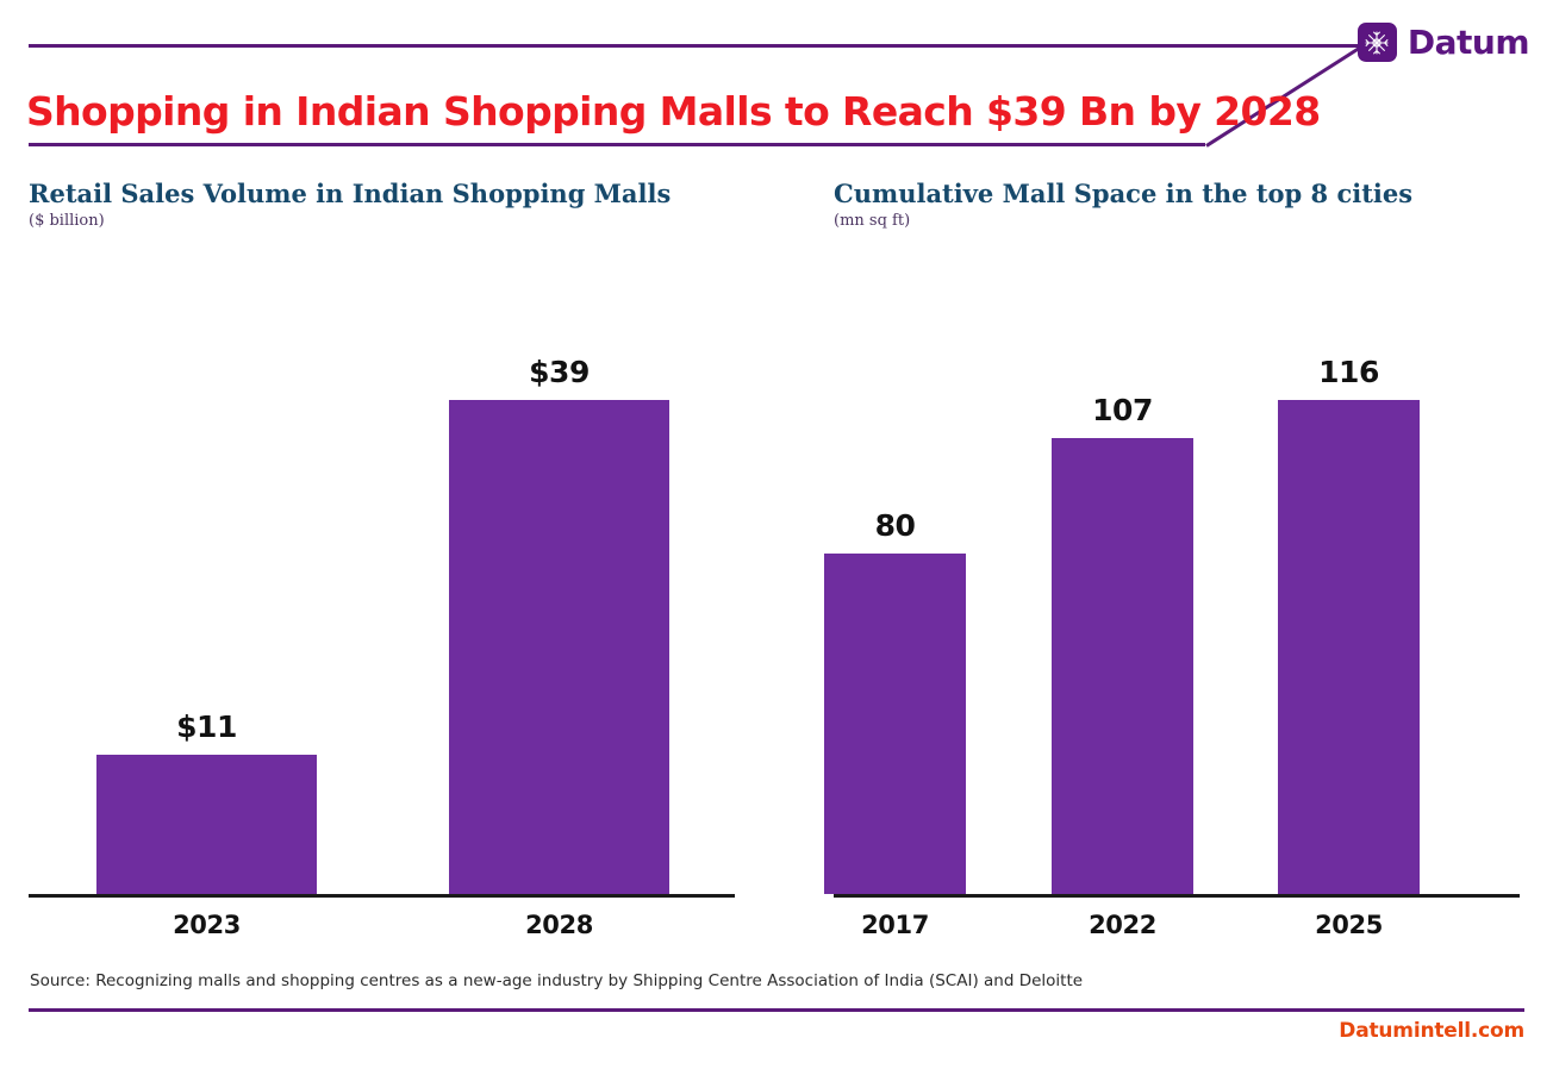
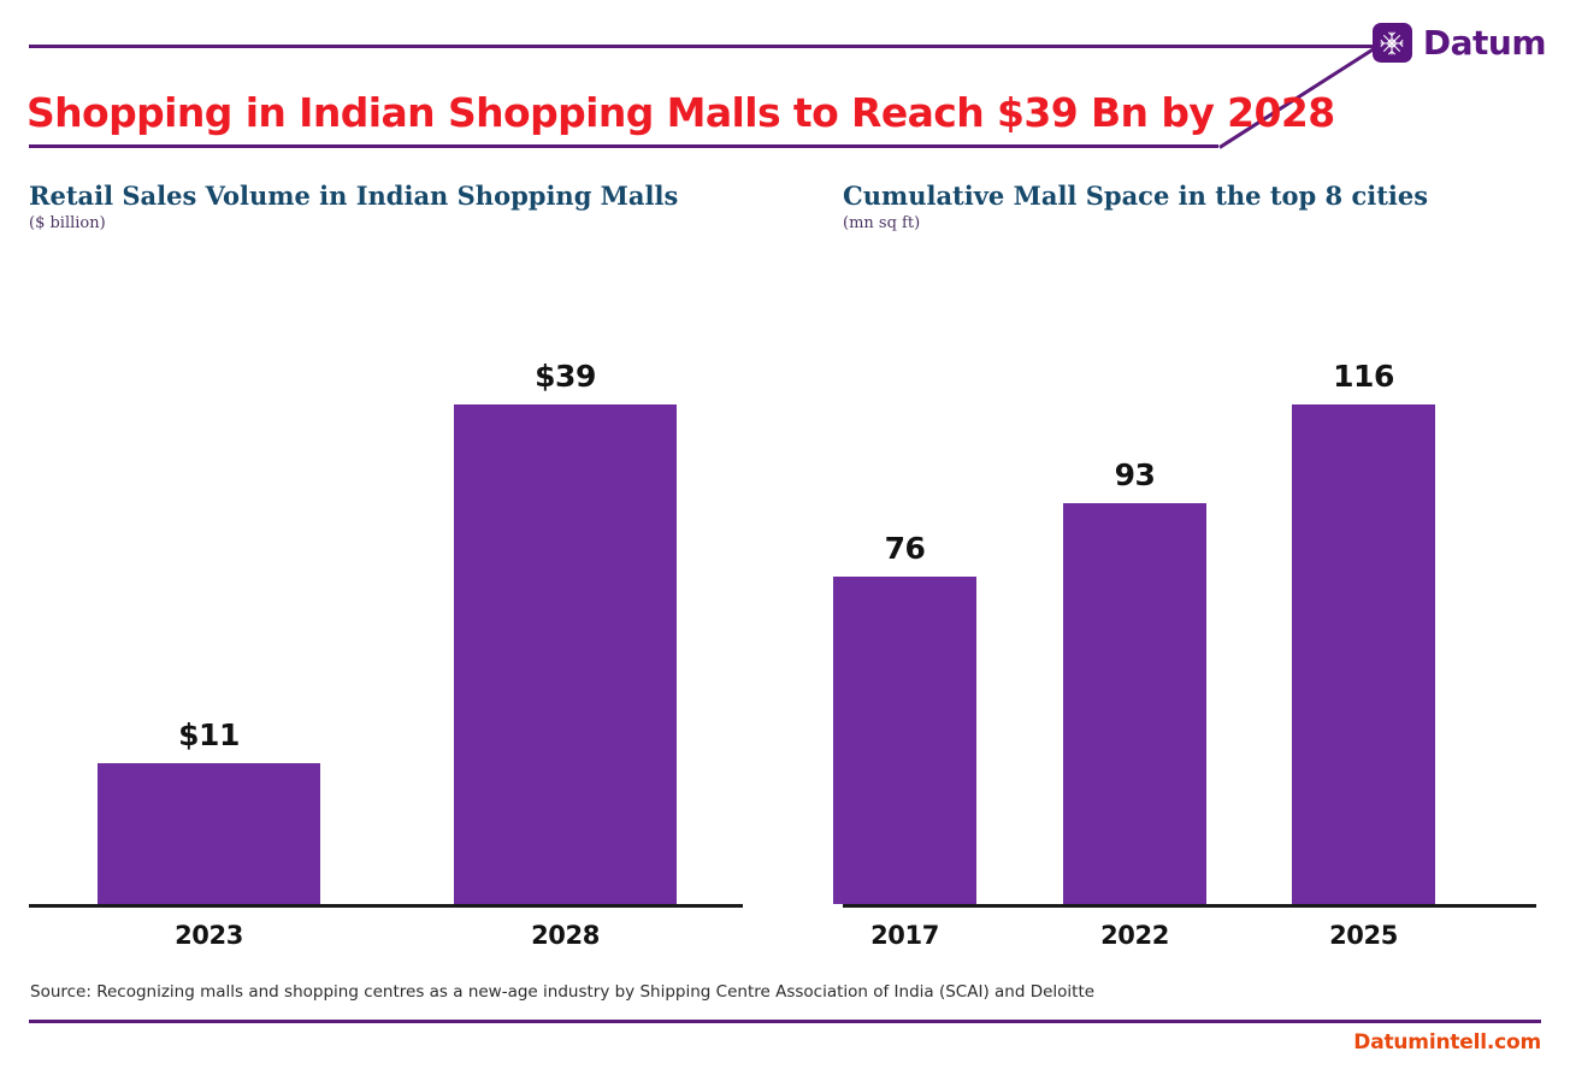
Cumulative Mall Space in the top 8 cities/2017: 80 -> 76
Cumulative Mall Space in the top 8 cities/2022: 107 -> 93
